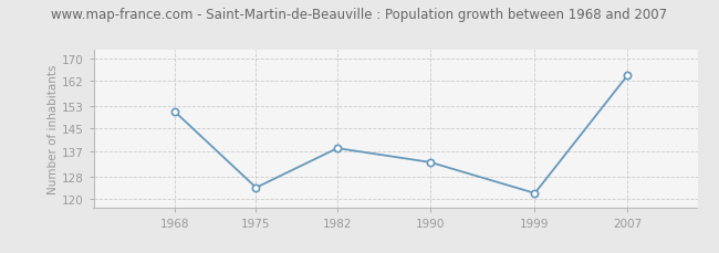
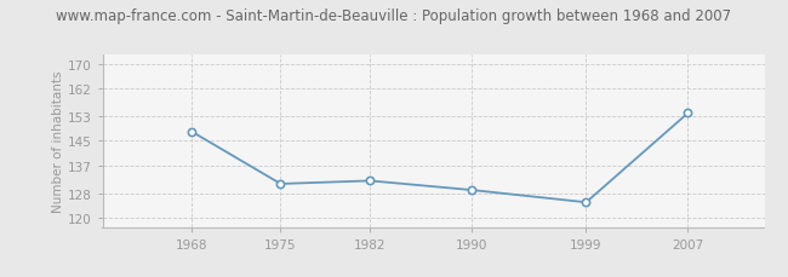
1968: 151 -> 148
1975: 124 -> 131
1982: 138 -> 132
1990: 133 -> 129
1999: 122 -> 125
2007: 164 -> 154
